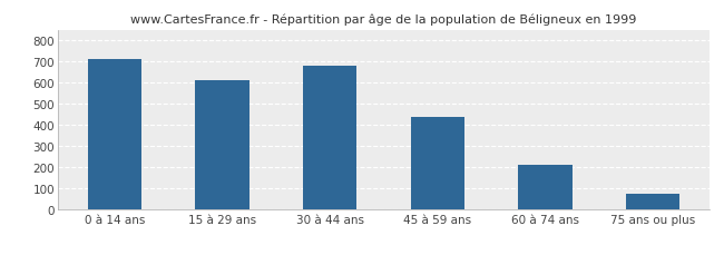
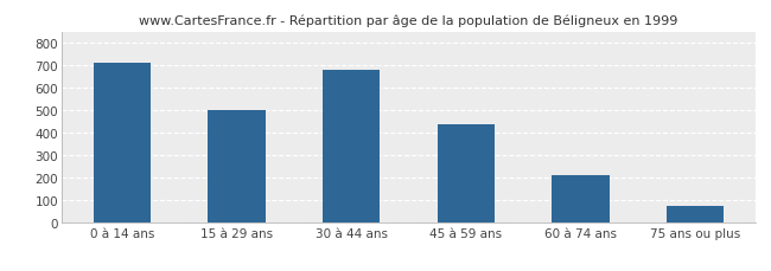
15 à 29 ans: 610 -> 500
